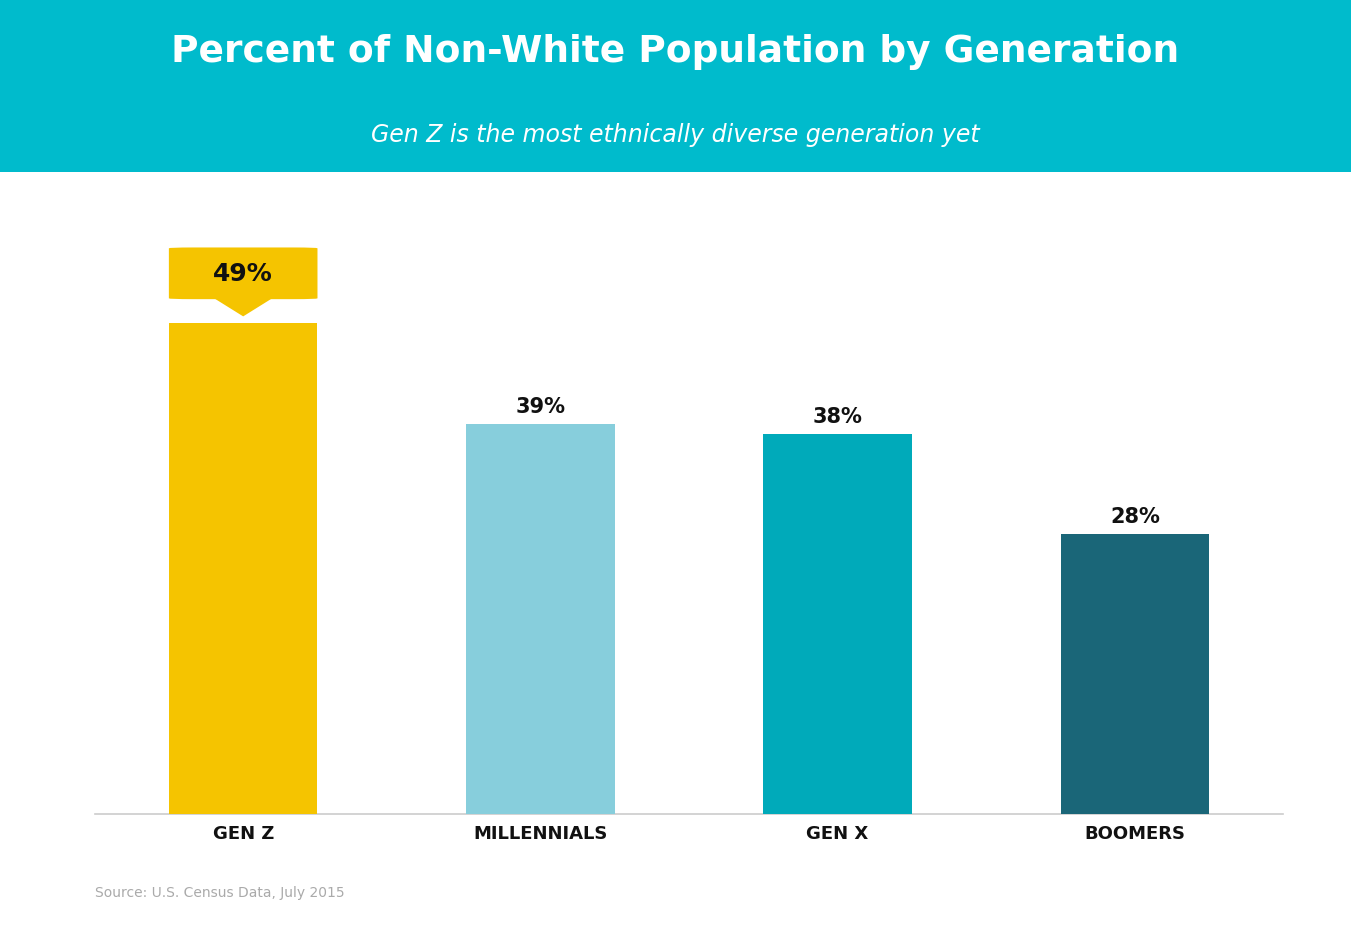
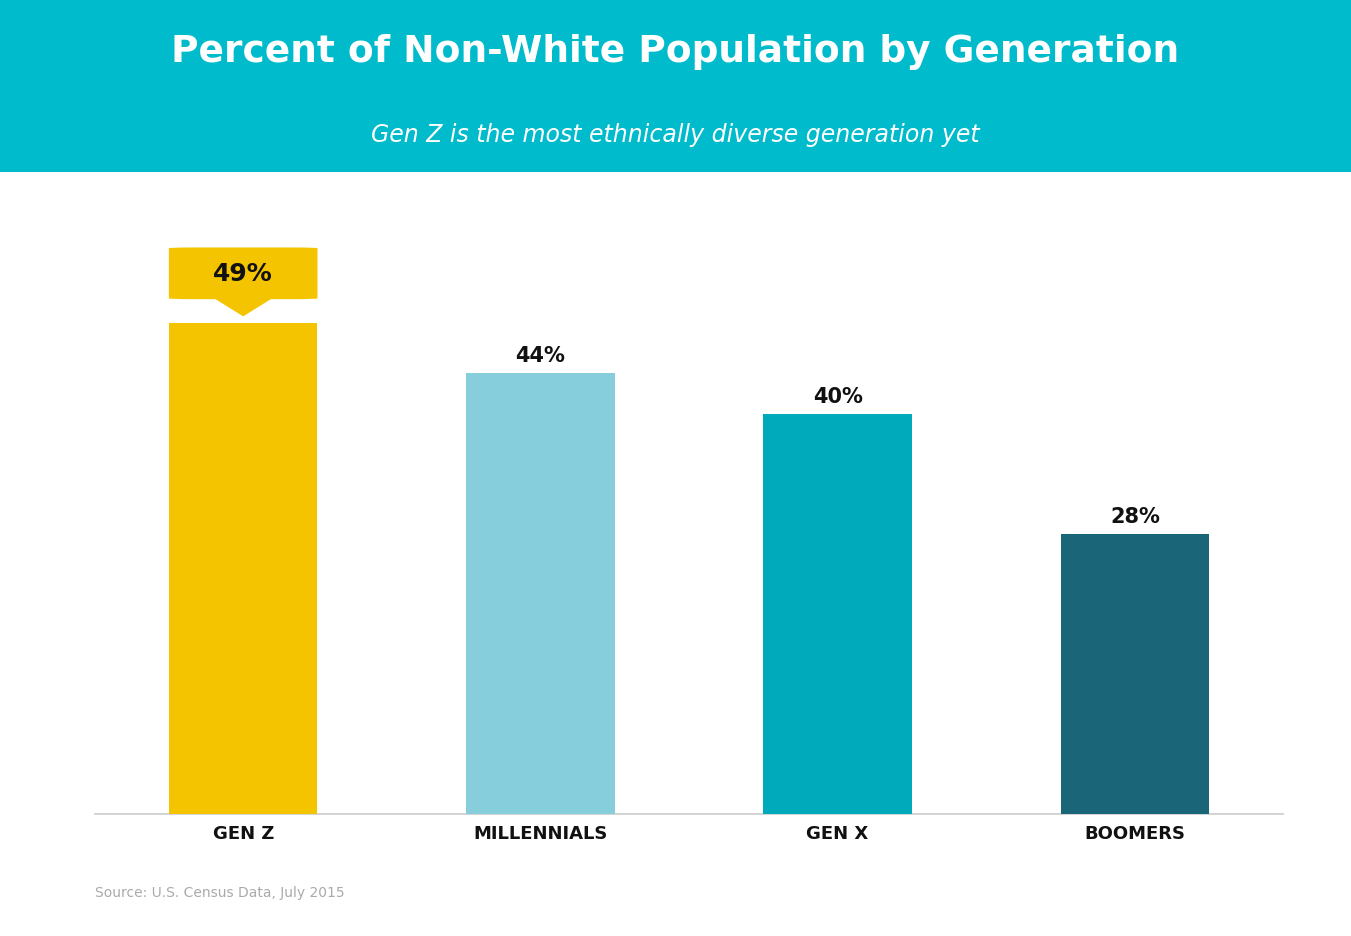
MILLENNIALS: 39% -> 44%
GEN X: 38% -> 40%
